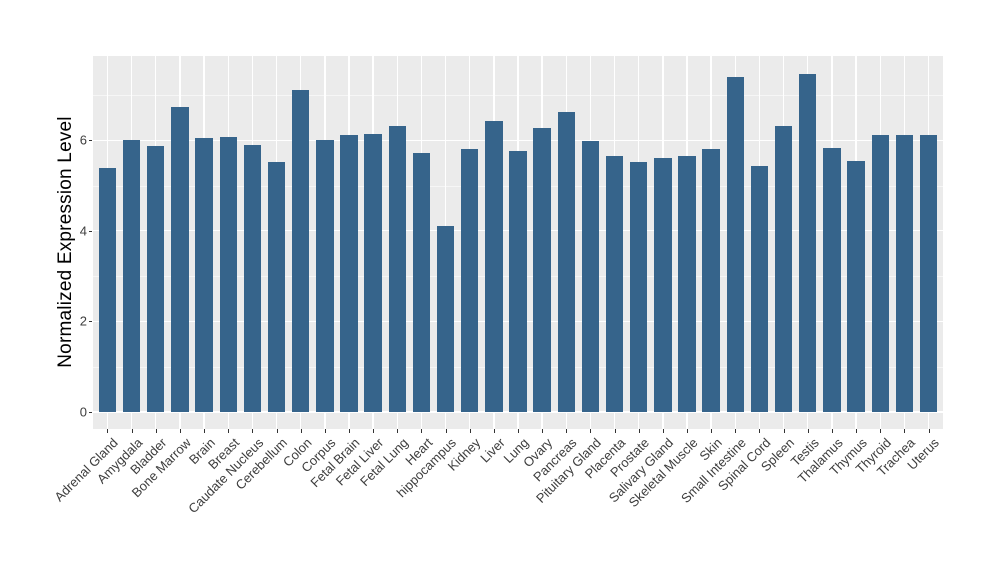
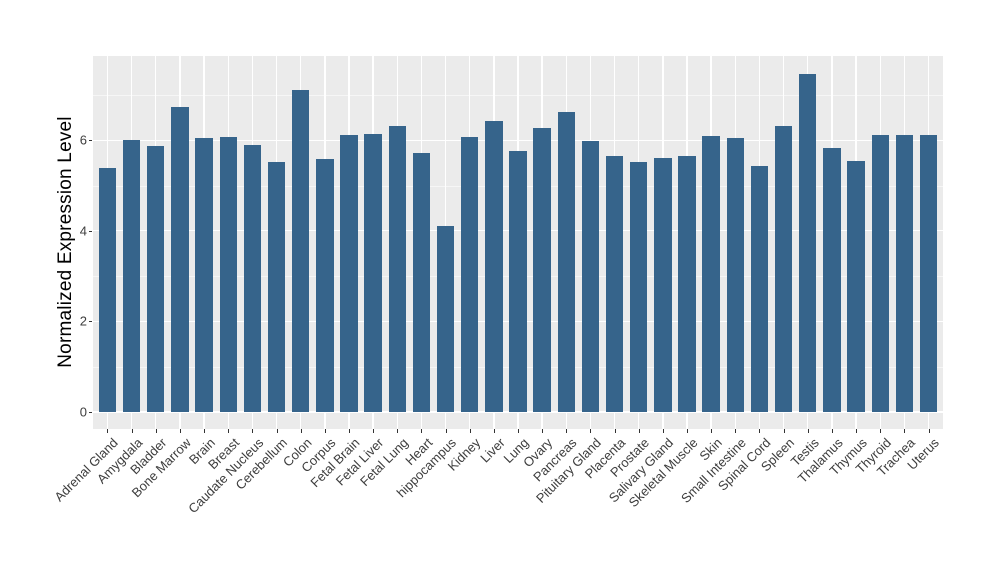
Corpus: 6.0 -> 5.6
Kidney: 5.8 -> 6.1
Skin: 5.8 -> 6.1
Small Intestine: 7.4 -> 6.0
